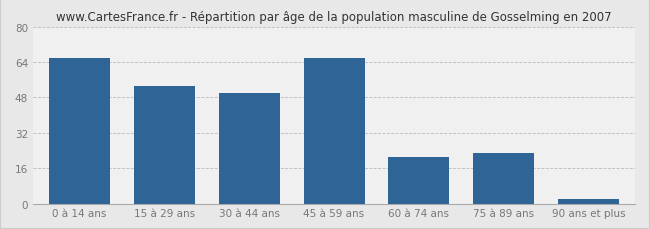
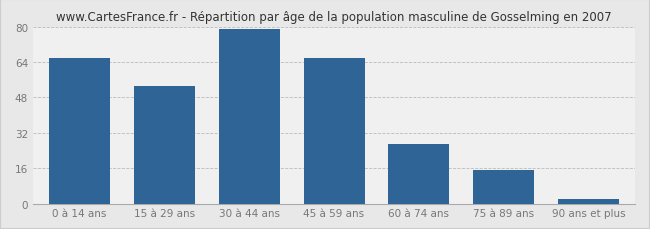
30 à 44 ans: 50 -> 79
60 à 74 ans: 21 -> 27
75 à 89 ans: 23 -> 15
